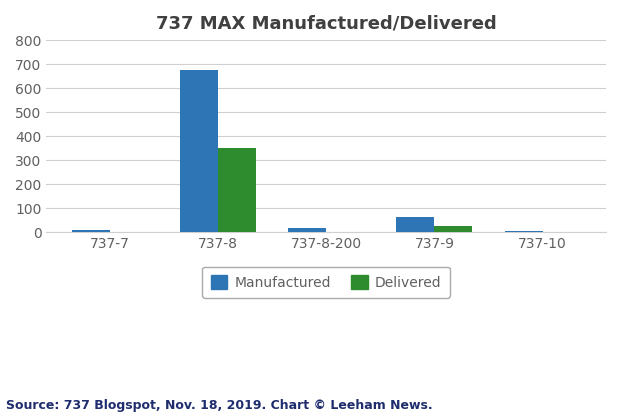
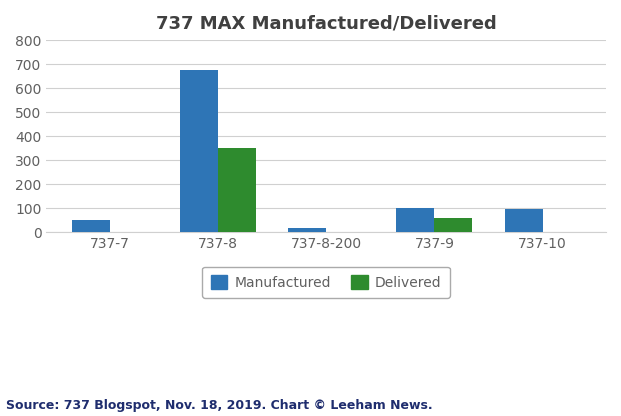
Manufactured/737-7: 8 -> 50
Manufactured/737-9: 65 -> 100
Delivered/737-9: 27 -> 60
Manufactured/737-10: 6 -> 95
